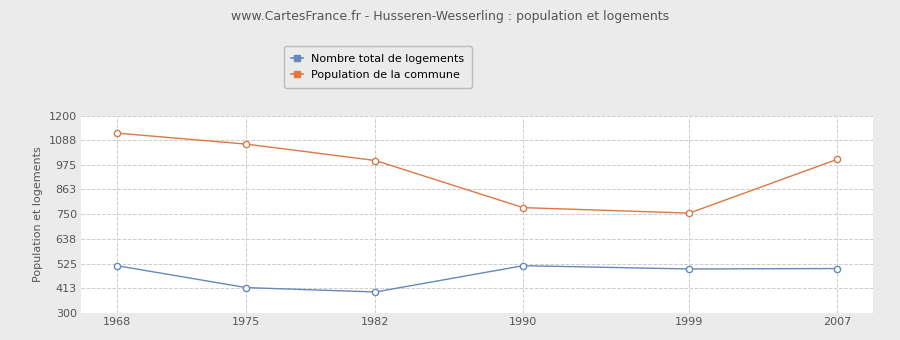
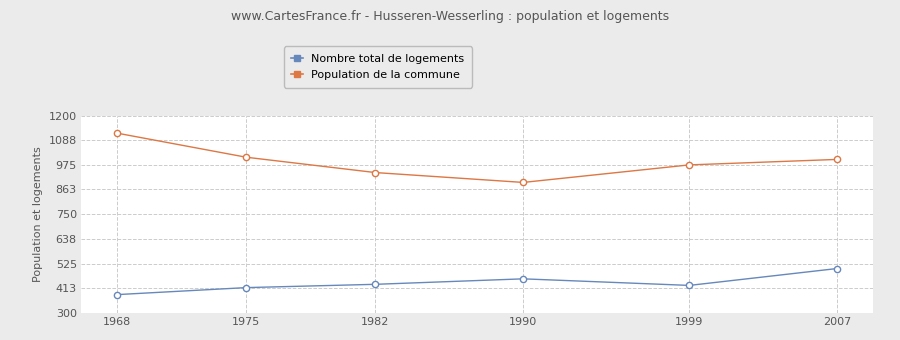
Nombre total de logements/1968: 515 -> 383
Population de la commune/1975: 1070 -> 1010
Nombre total de logements/1982: 395 -> 430
Population de la commune/1982: 995 -> 940
Nombre total de logements/1990: 515 -> 455
Population de la commune/1990: 780 -> 895
Nombre total de logements/1999: 500 -> 425
Population de la commune/1999: 755 -> 975
